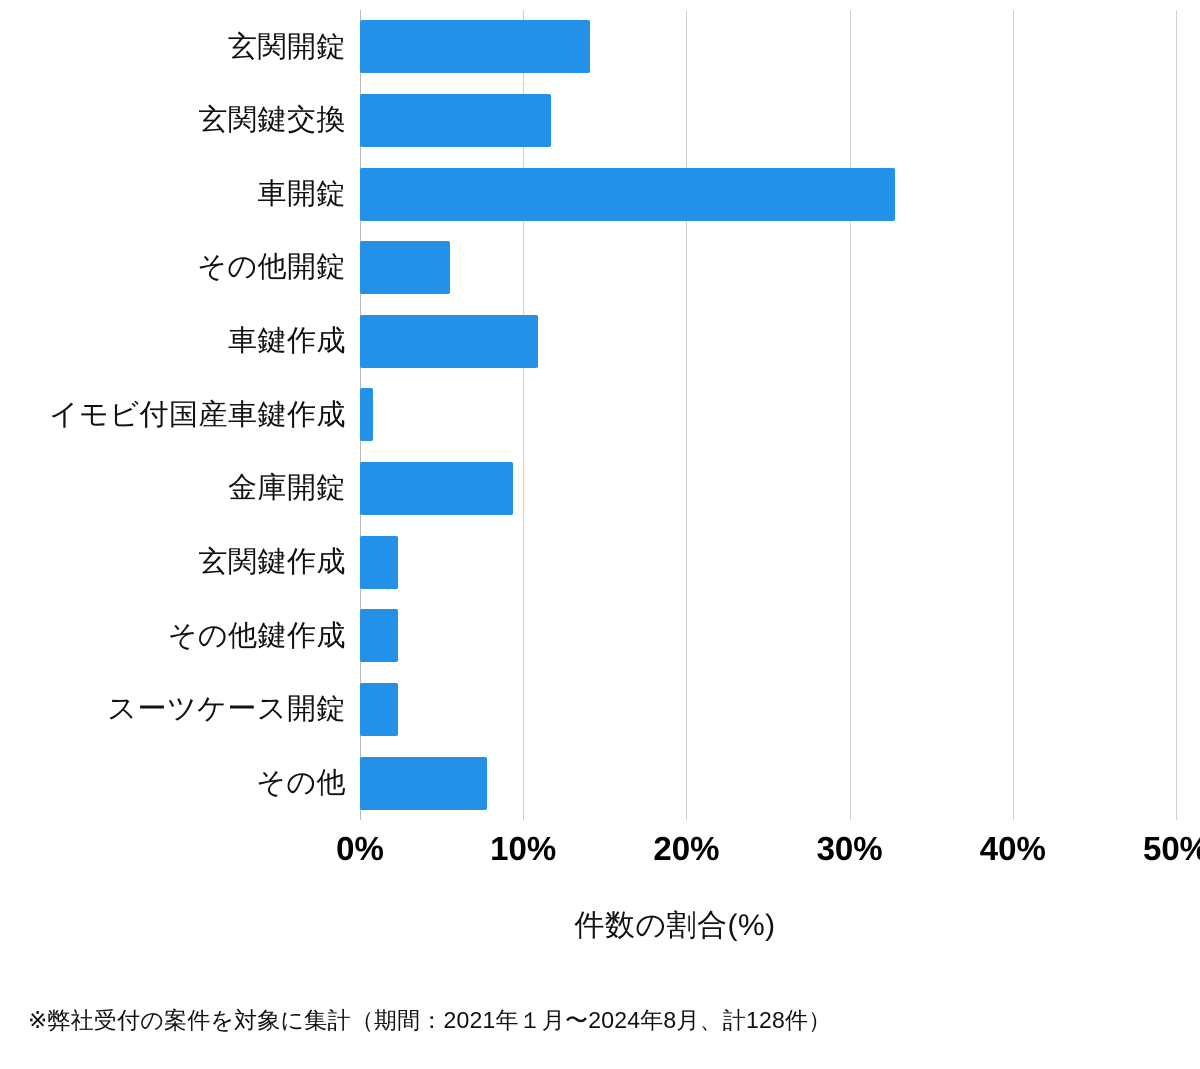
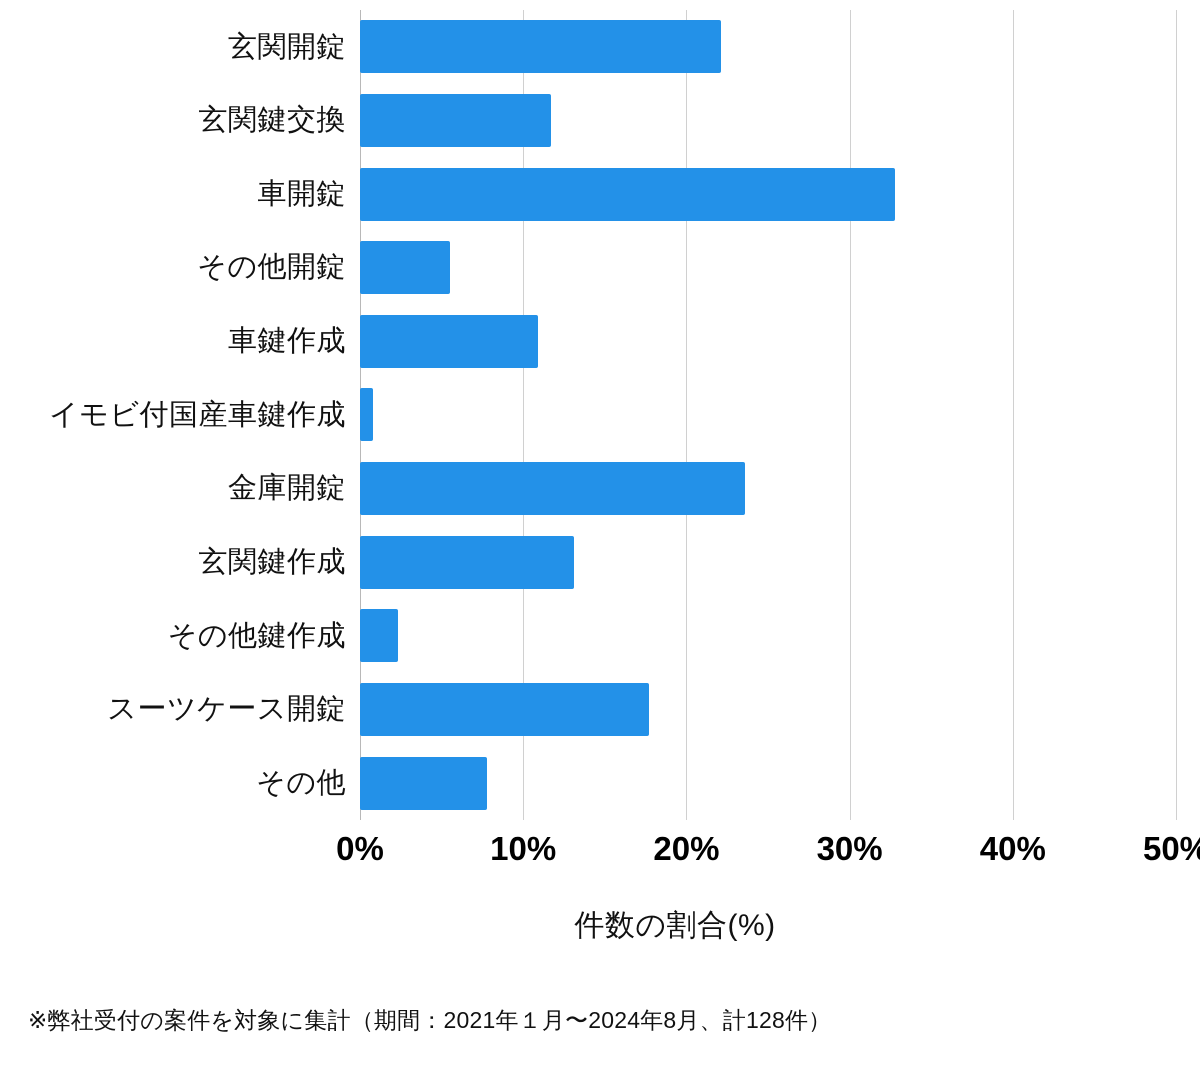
玄関開錠: 14.1% -> 22.1%
金庫開錠: 9.4% -> 23.6%
玄関鍵作成: 2.3% -> 13.1%
スーツケース開錠: 2.3% -> 17.7%
